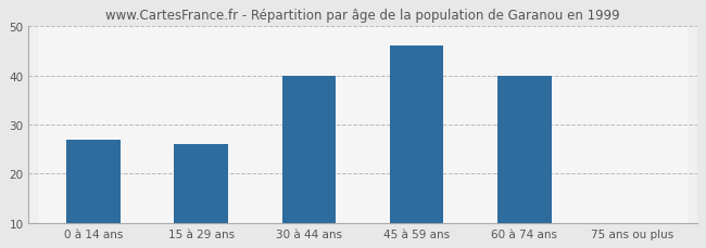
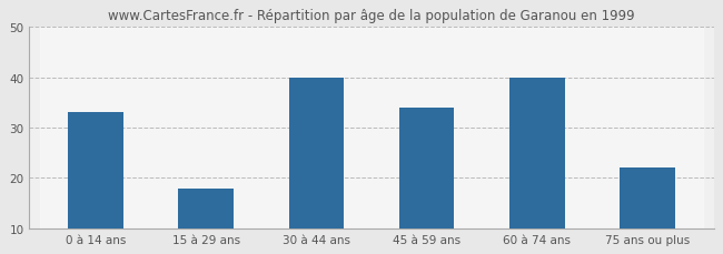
0 à 14 ans: 27 -> 33
15 à 29 ans: 26 -> 18
45 à 59 ans: 46 -> 34
75 ans ou plus: 10 -> 22
